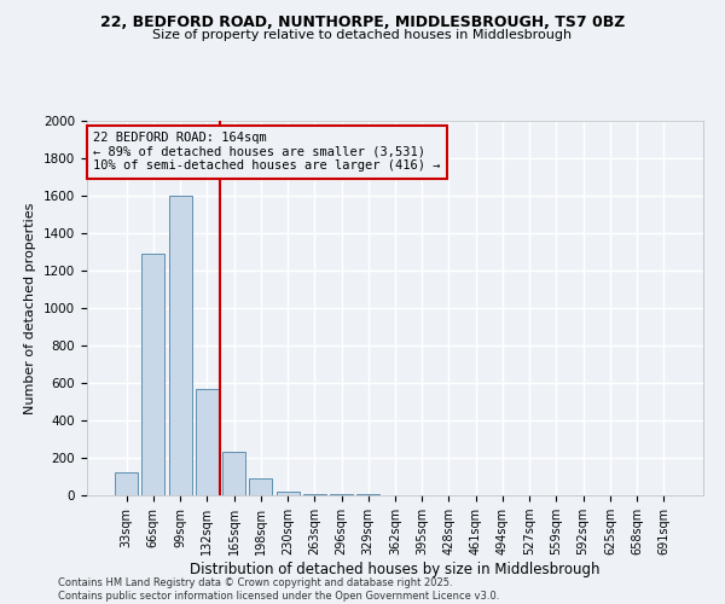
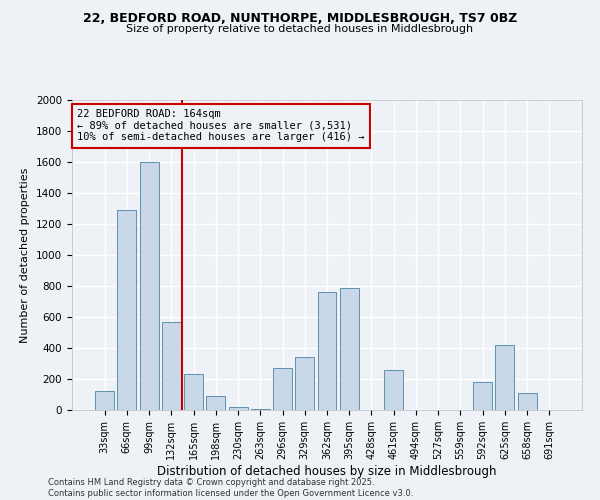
296sqm: 0 -> 270
329sqm: 0 -> 340
362sqm: 0 -> 760
395sqm: 0 -> 790
461sqm: 0 -> 260
592sqm: 0 -> 180
625sqm: 0 -> 420
658sqm: 0 -> 110
